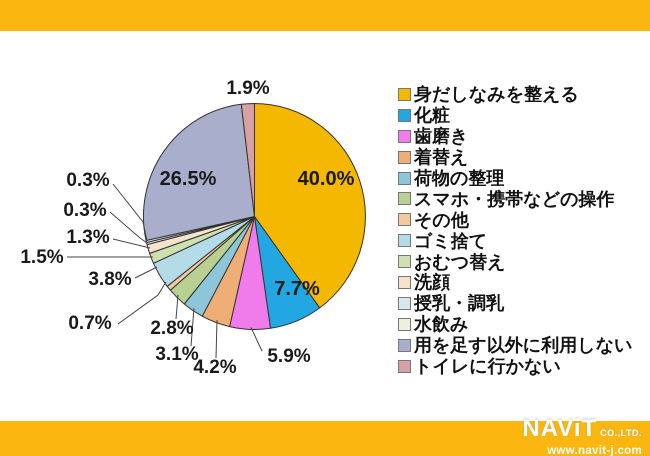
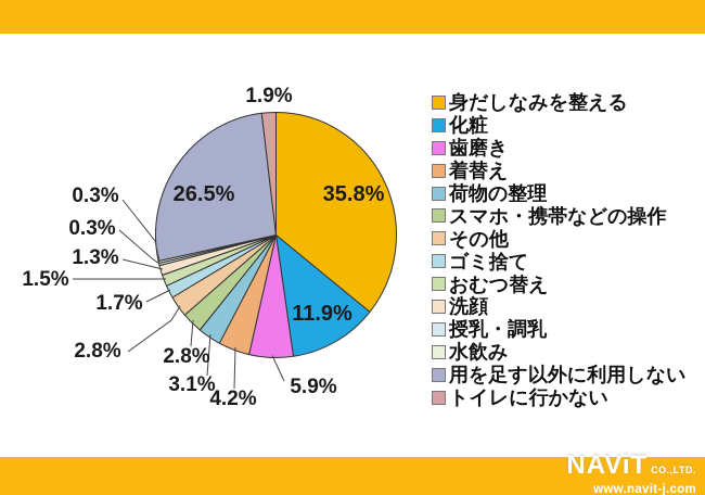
身だしなみを整える: 40.0% -> 35.8%
化粧: 7.7% -> 11.9%
その他: 0.7% -> 2.8%
ゴミ捨て: 3.8% -> 1.7%
